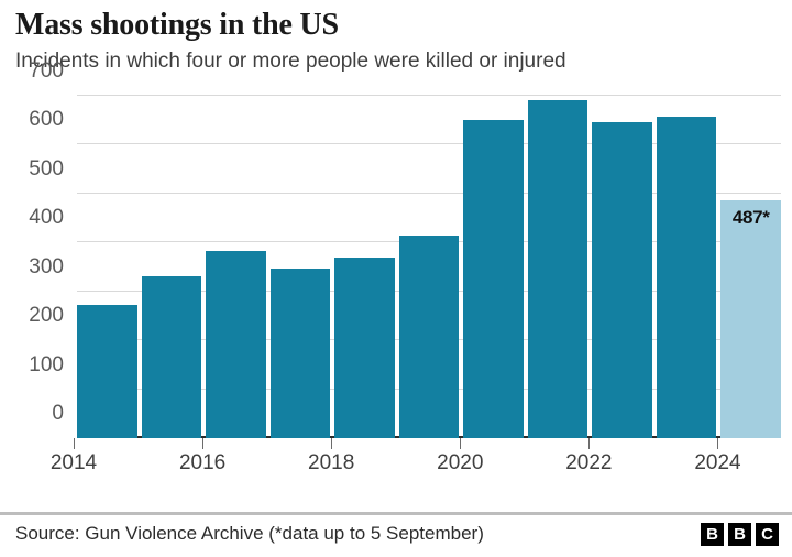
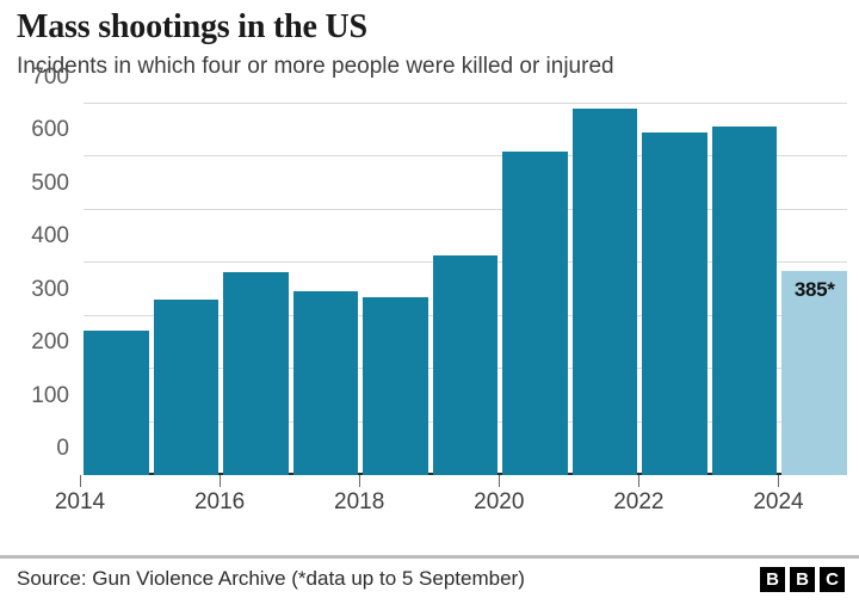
2018: 370 -> 340
2020: 650 -> 610
2024: 487 -> 385
